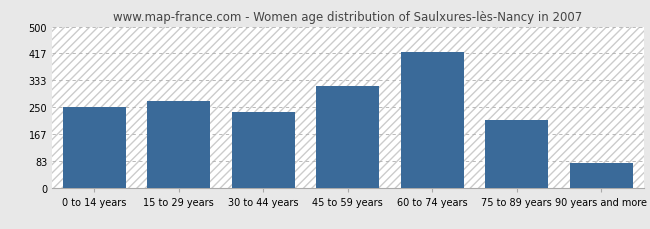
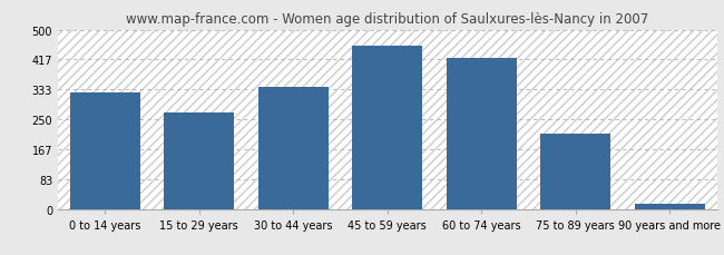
0 to 14 years: 250 -> 325
30 to 44 years: 235 -> 340
45 to 59 years: 315 -> 455
90 years and more: 75 -> 15
